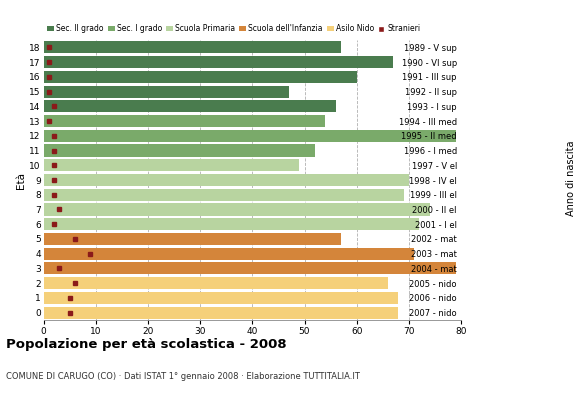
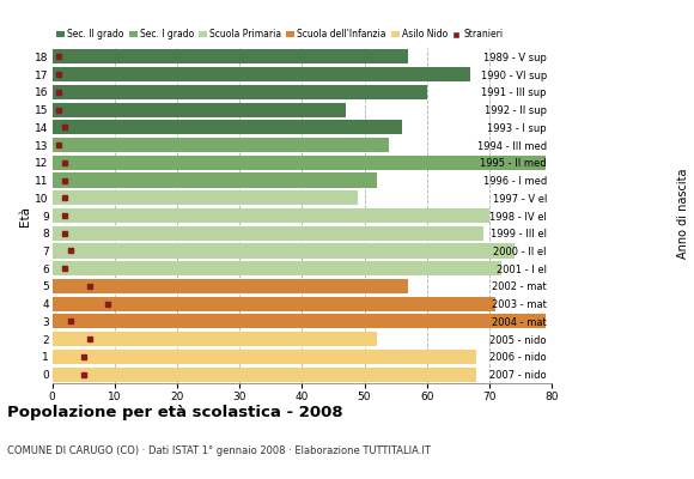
2: 66 -> 52
